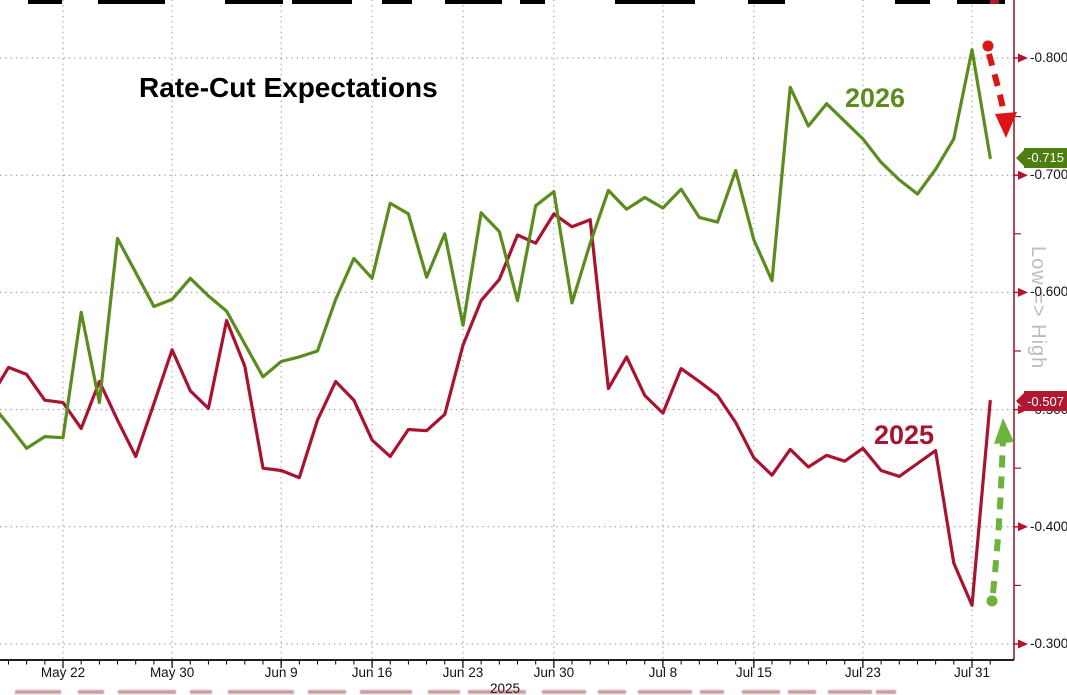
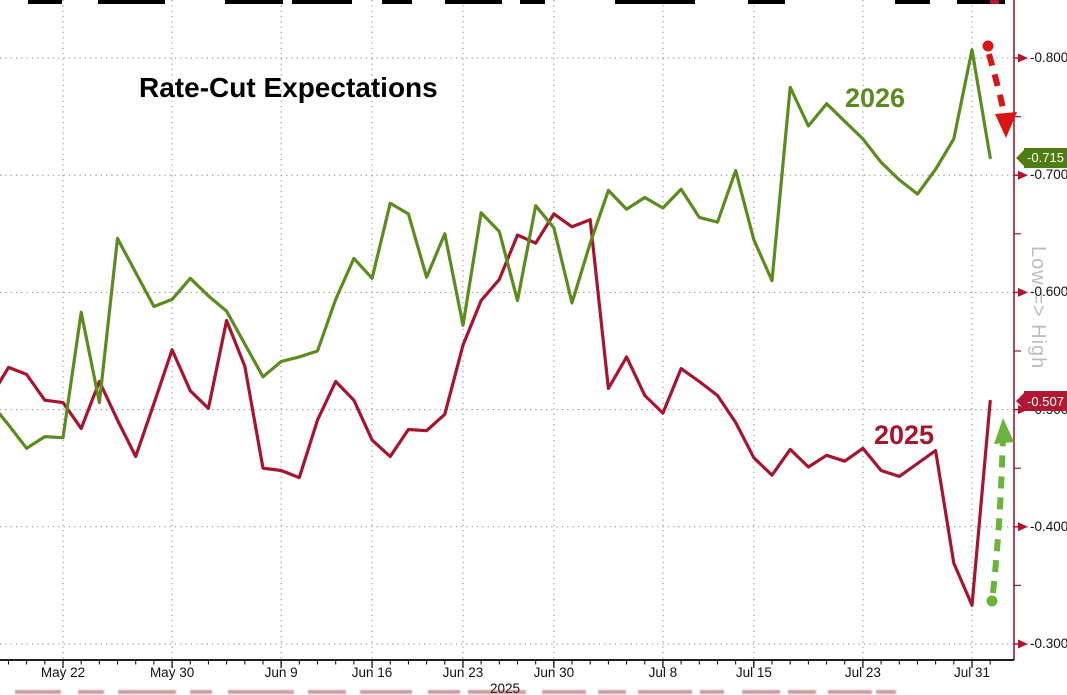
2026/Jun 30: -0.686 -> -0.655
